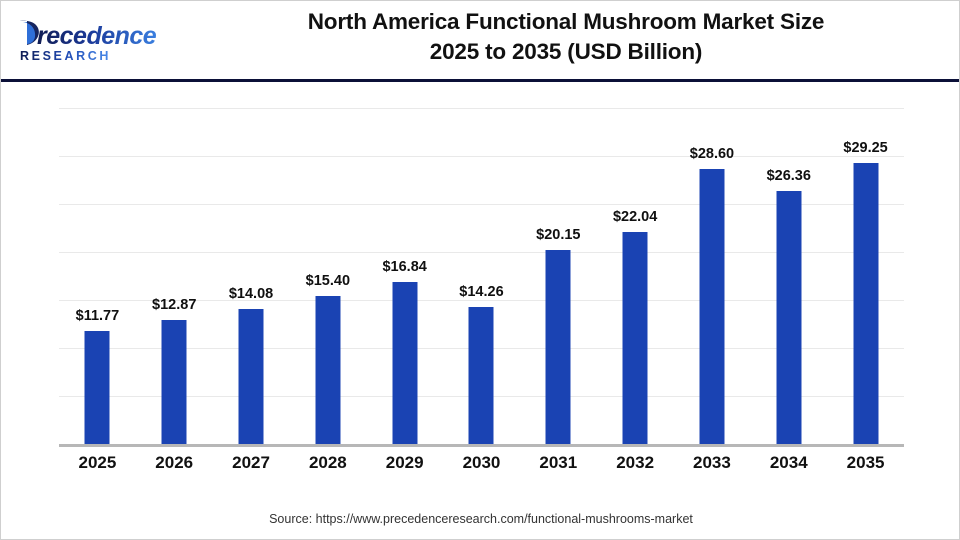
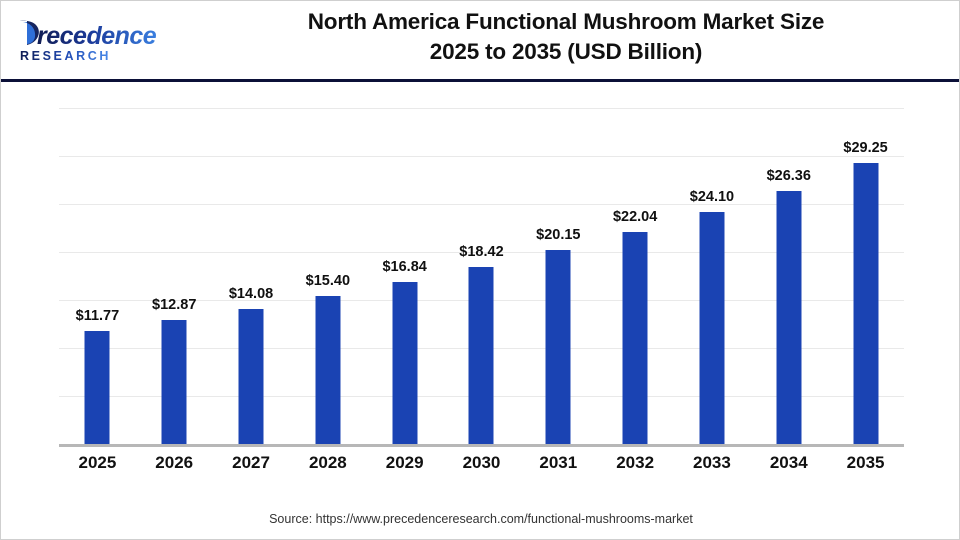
2030: $14.26 -> $18.42
2033: $28.60 -> $24.10
